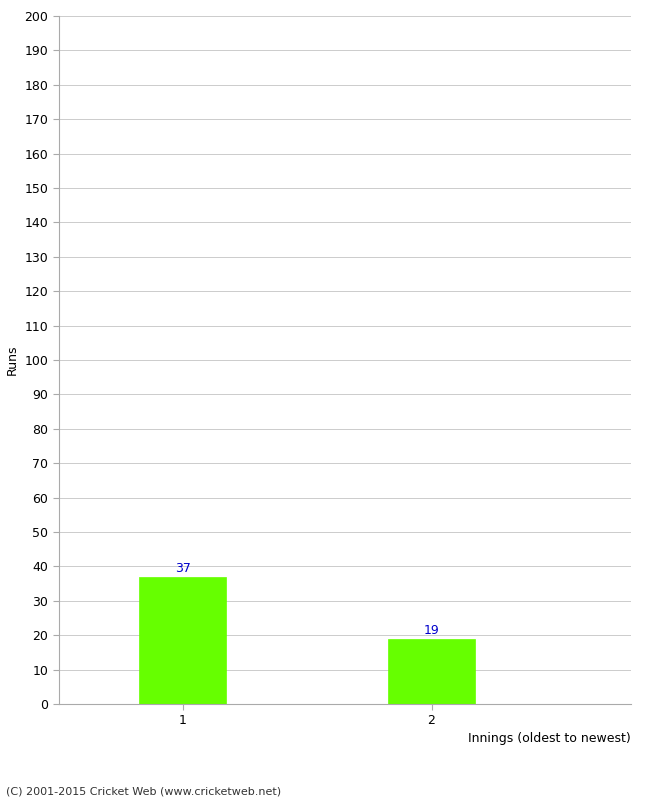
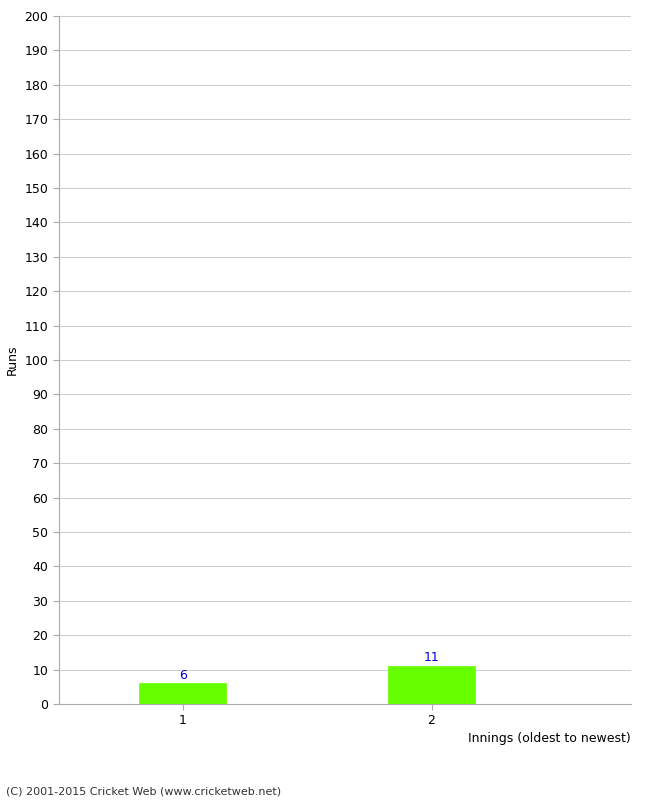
1: 37 -> 6
2: 19 -> 11
